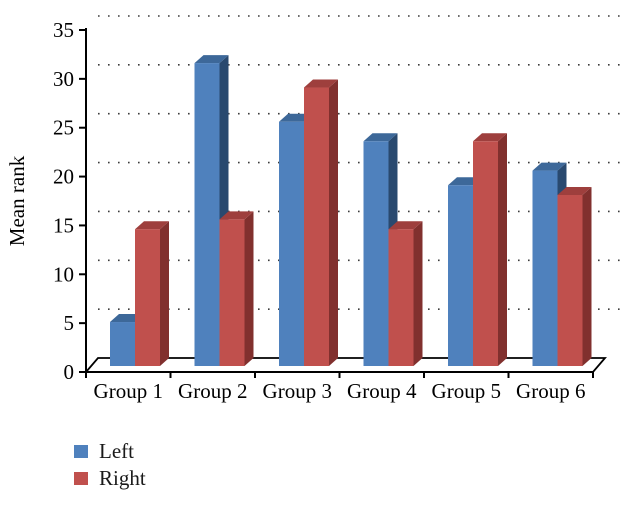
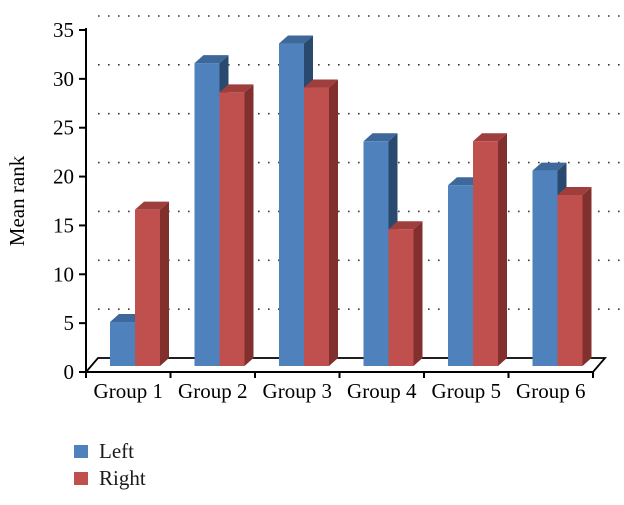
Right/Group 1: 14 -> 16
Right/Group 2: 15 -> 28
Left/Group 3: 25 -> 33
